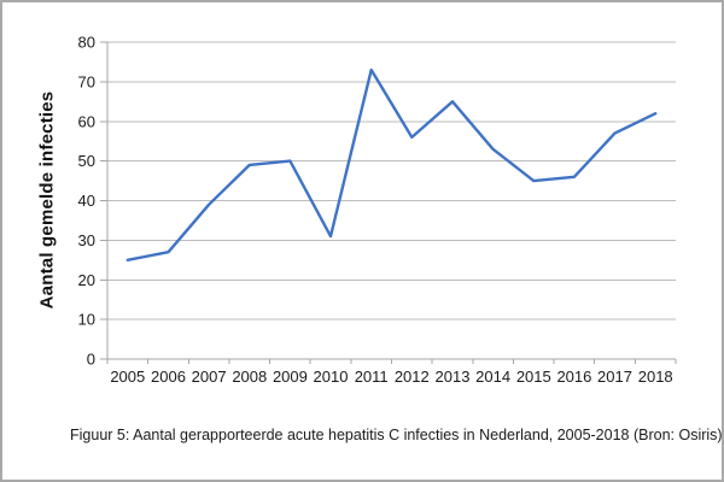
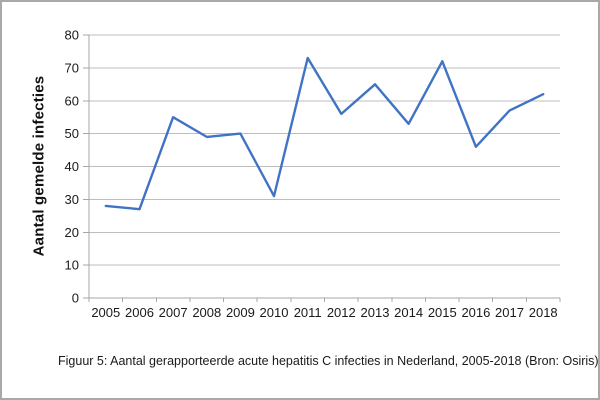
2005: 25 -> 28
2007: 39 -> 55
2015: 45 -> 72
